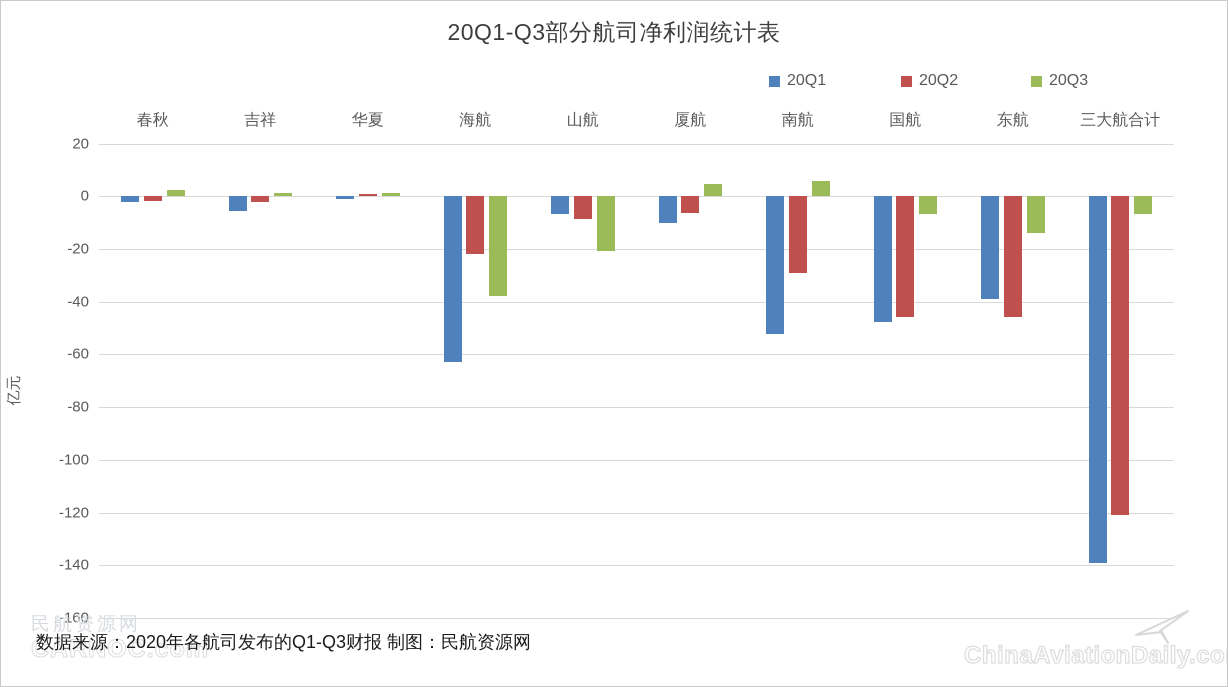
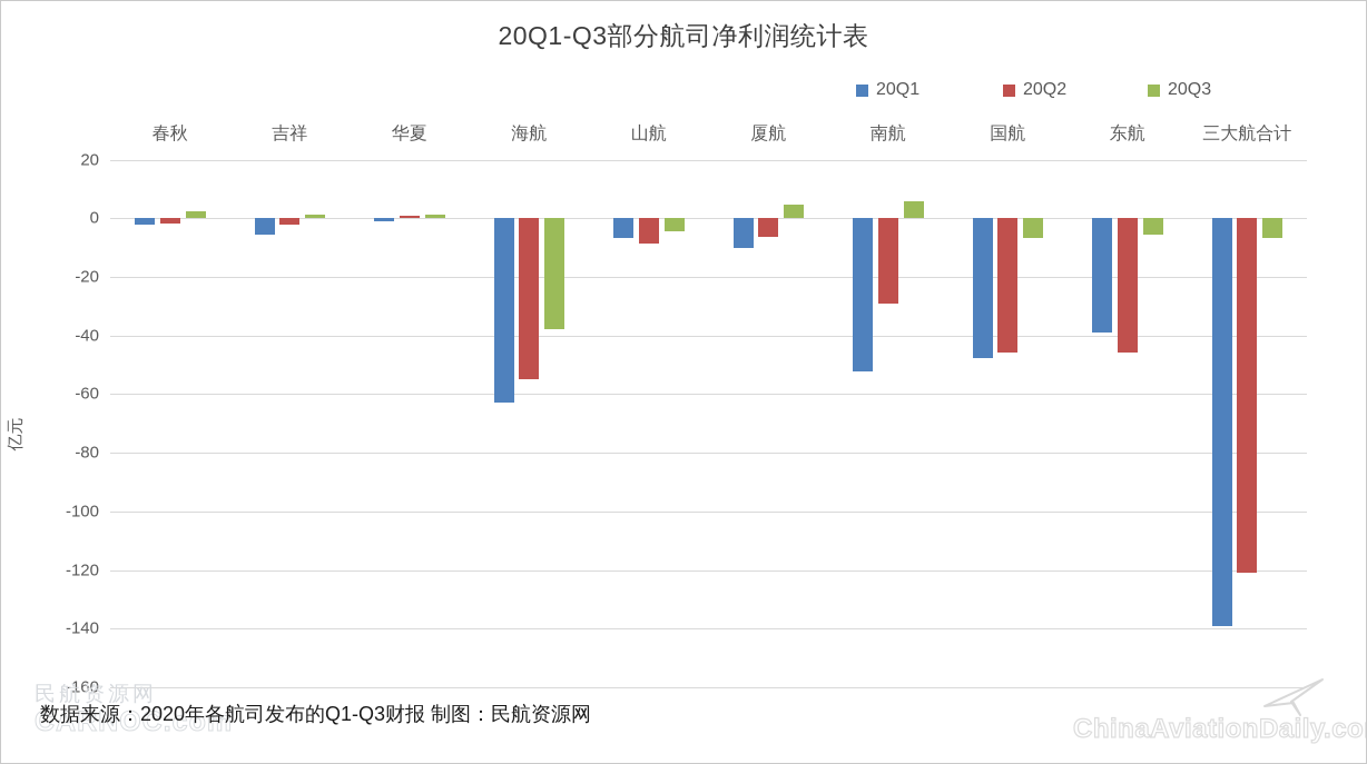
20Q2/海航: -22 -> -55
20Q3/山航: -21 -> -4
20Q3/东航: -14 -> -6
